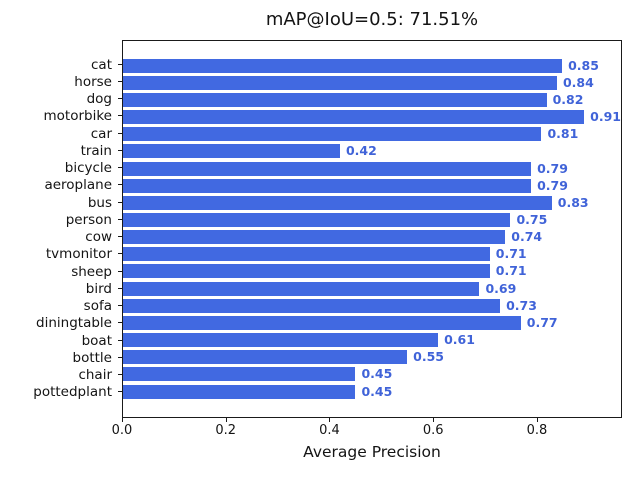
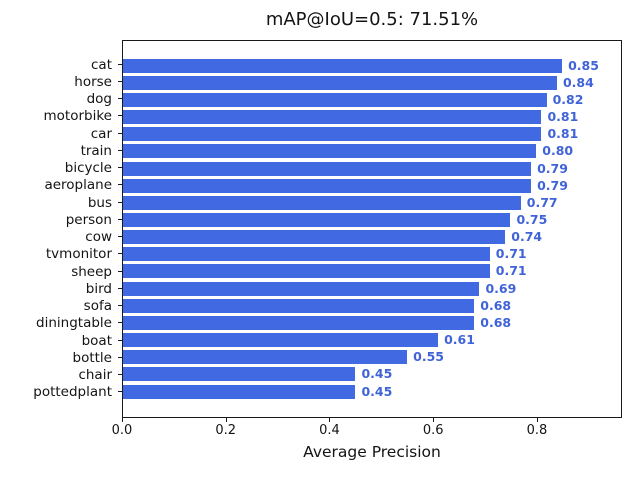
motorbike: 0.91 -> 0.81
train: 0.42 -> 0.80
bus: 0.83 -> 0.77
sofa: 0.73 -> 0.68
diningtable: 0.77 -> 0.68
